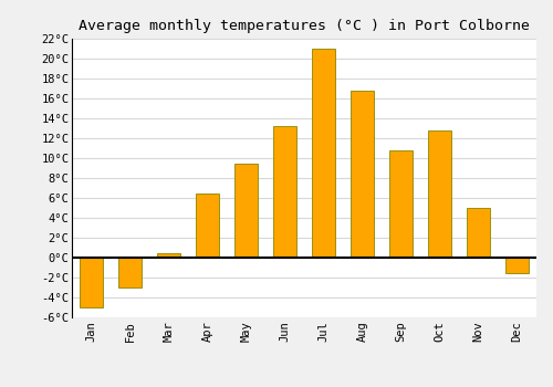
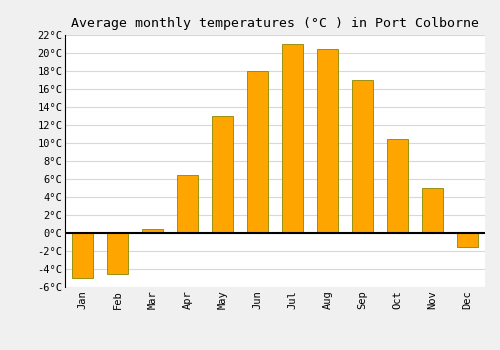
Feb: -3.0°C -> -4.5°C
May: 9.4°C -> 13.0°C
Jun: 13.2°C -> 18.0°C
Aug: 16.8°C -> 20.5°C
Sep: 10.8°C -> 17.0°C
Oct: 12.8°C -> 10.5°C
